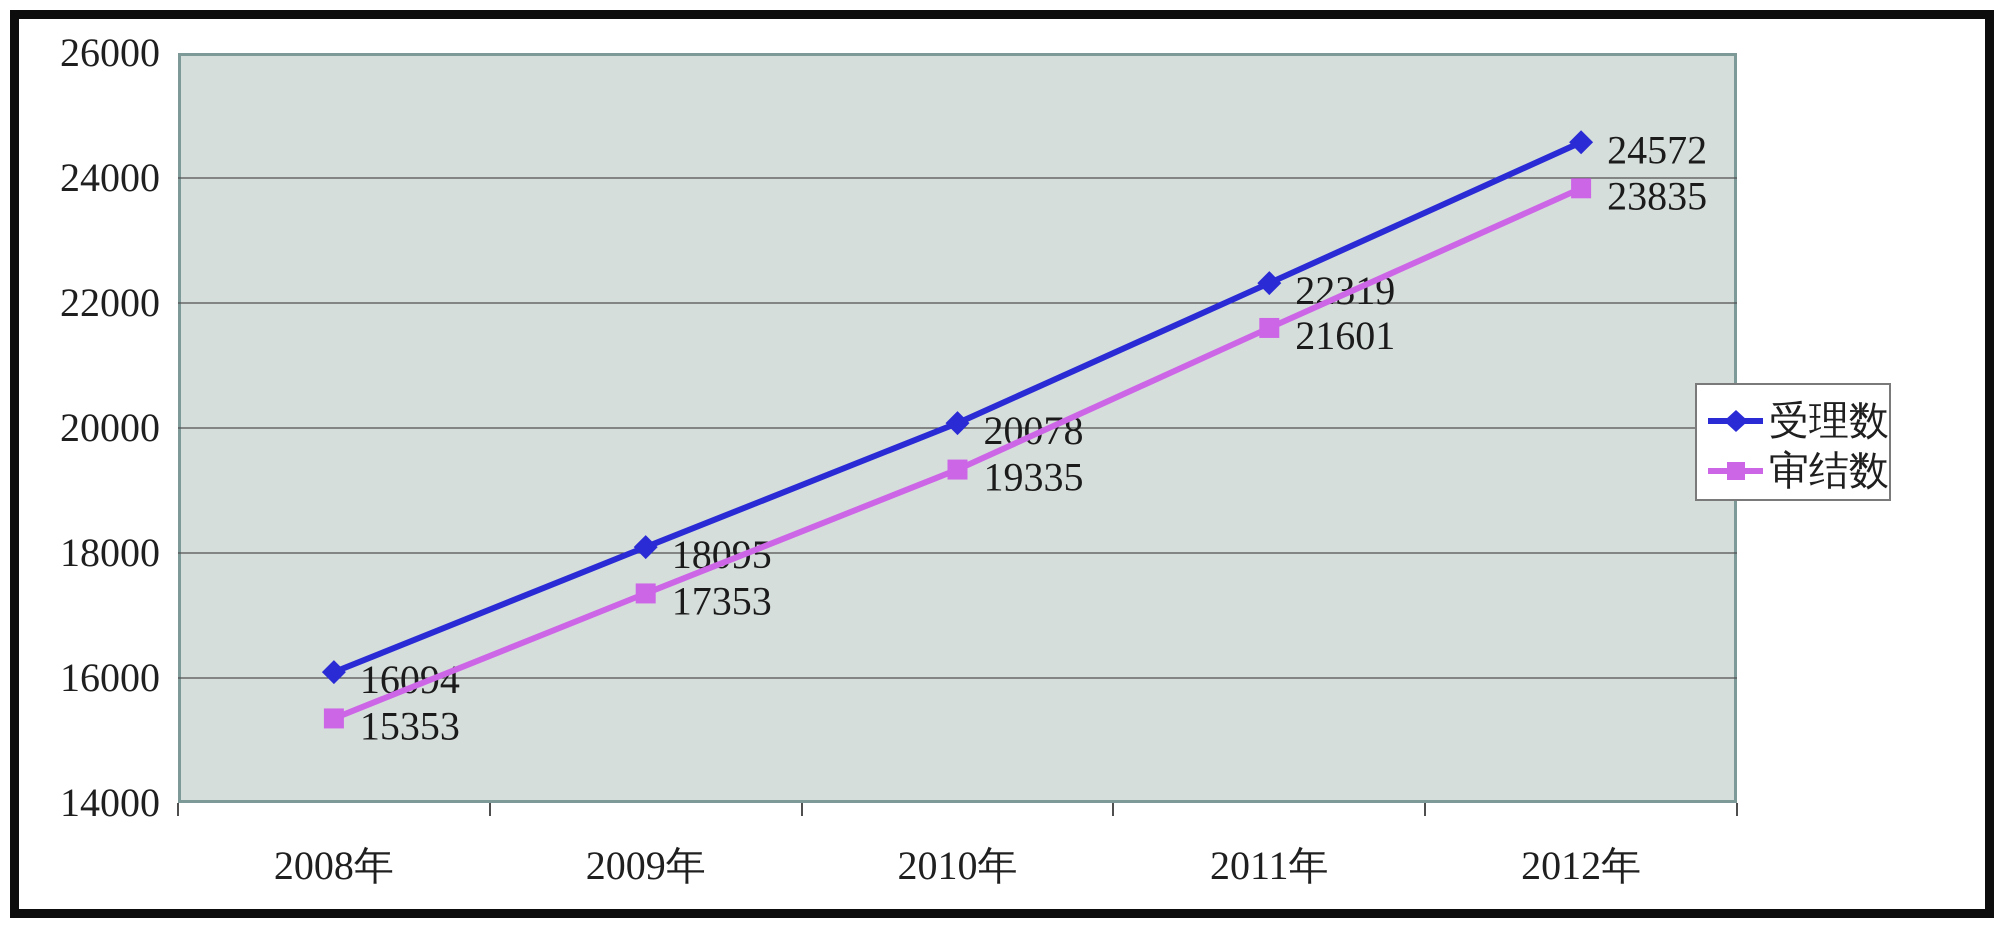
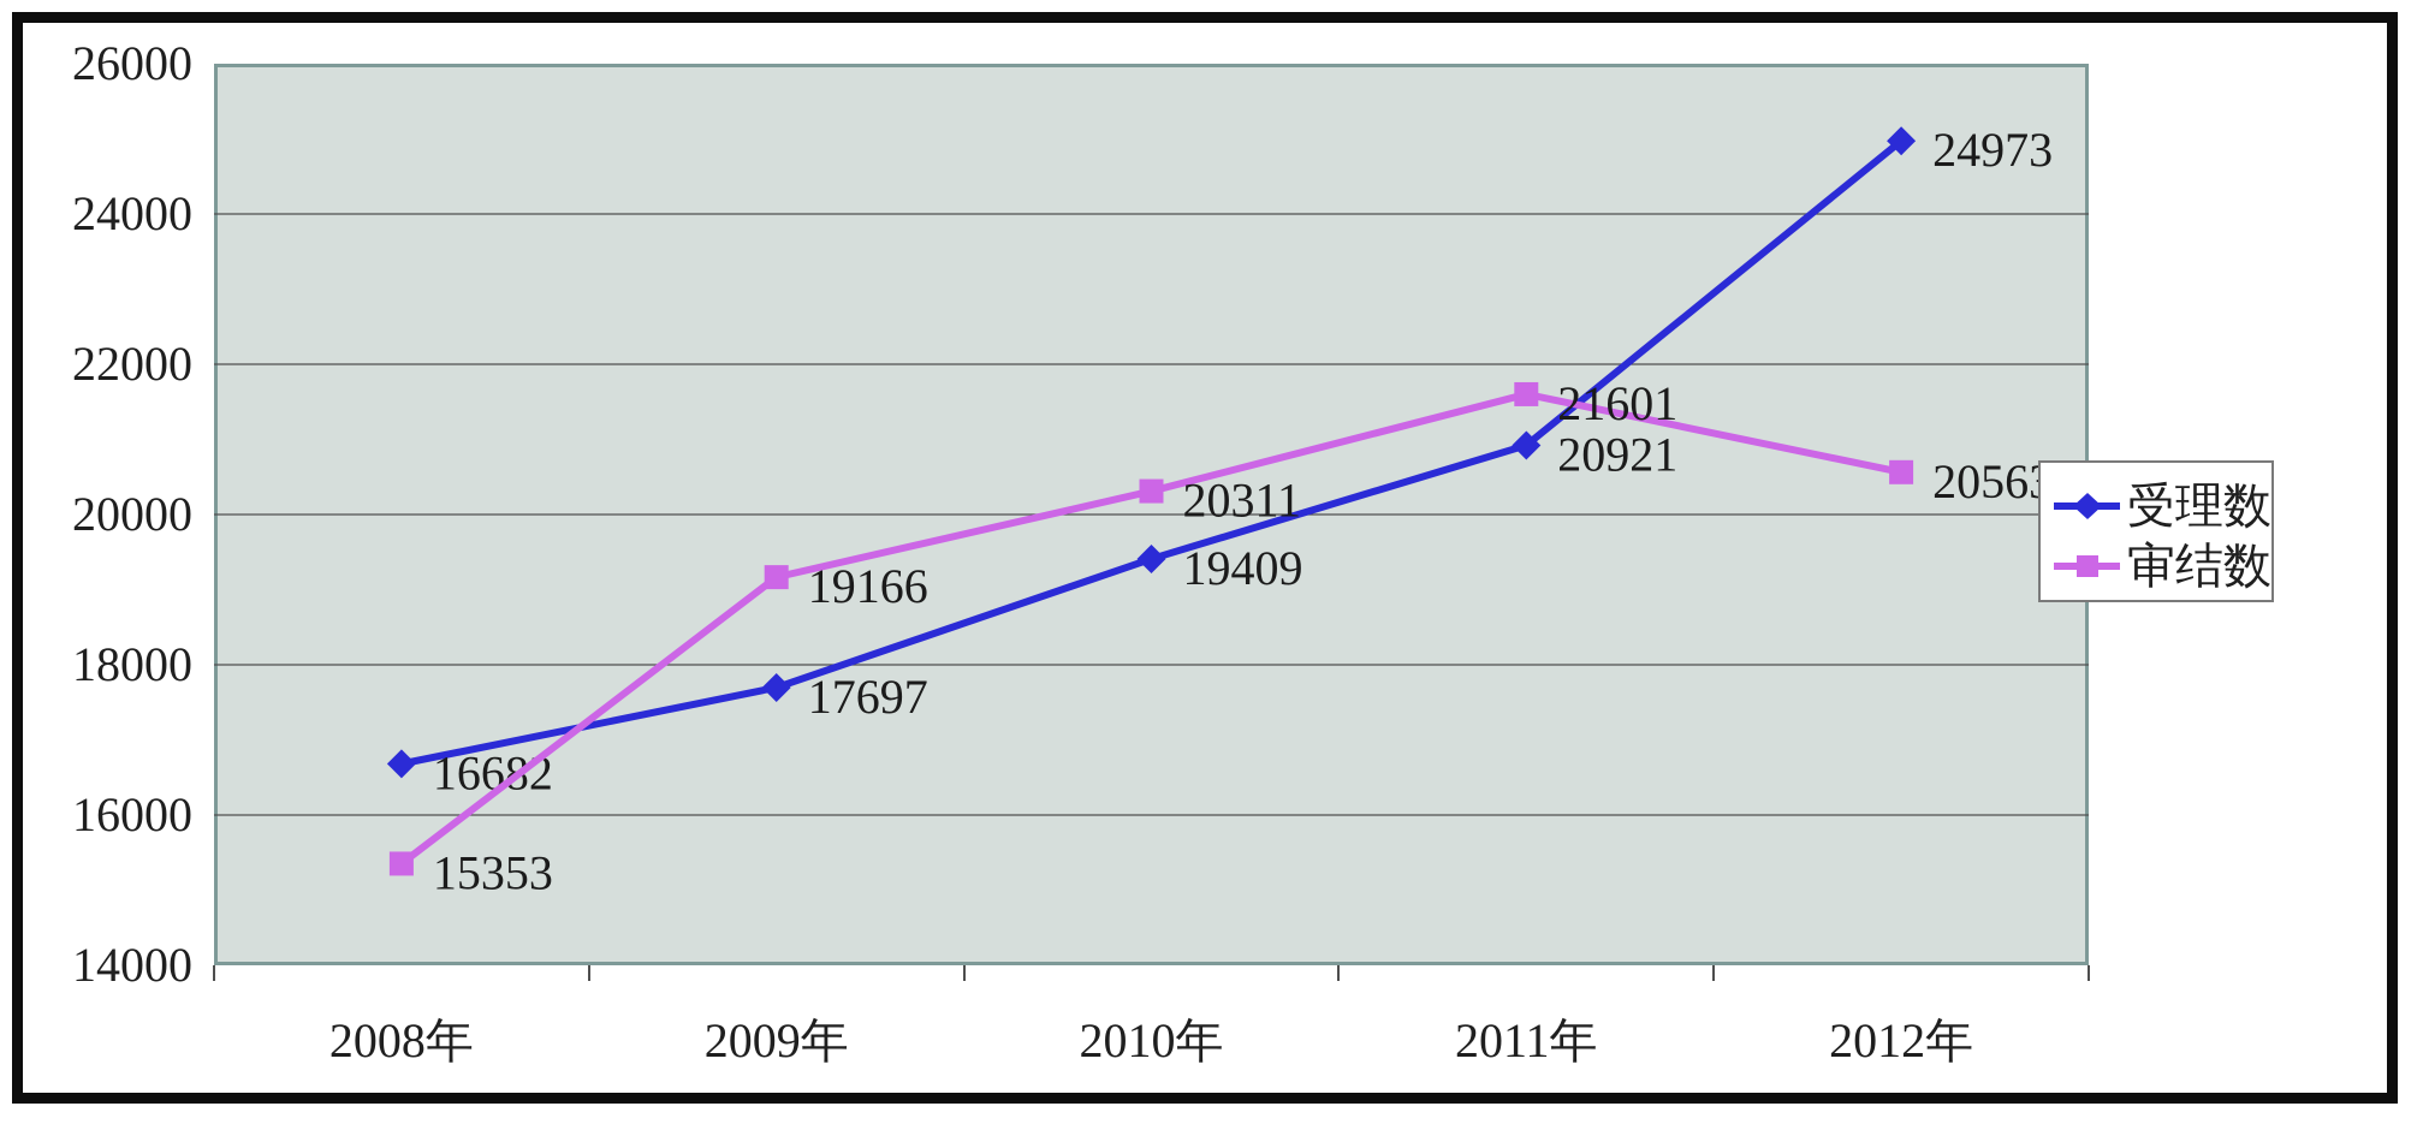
受理数/2008年: 16094 -> 16682
受理数/2009年: 18095 -> 17697
审结数/2009年: 17353 -> 19166
受理数/2010年: 20078 -> 19409
审结数/2010年: 19335 -> 20311
受理数/2011年: 22319 -> 20921
受理数/2012年: 24572 -> 24973
审结数/2012年: 23835 -> 20563
